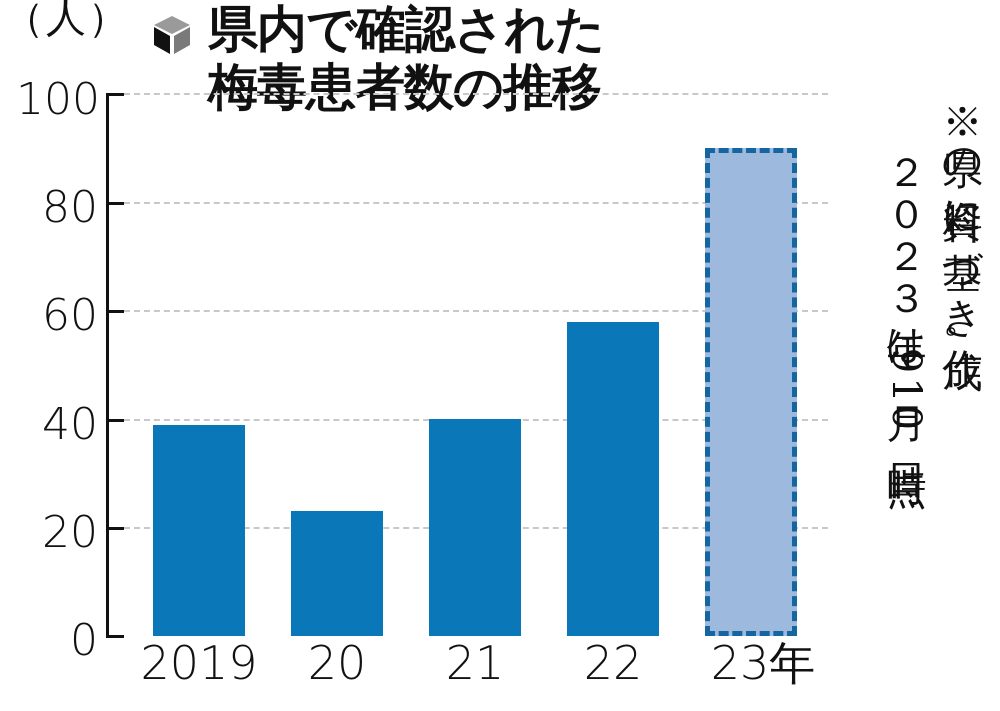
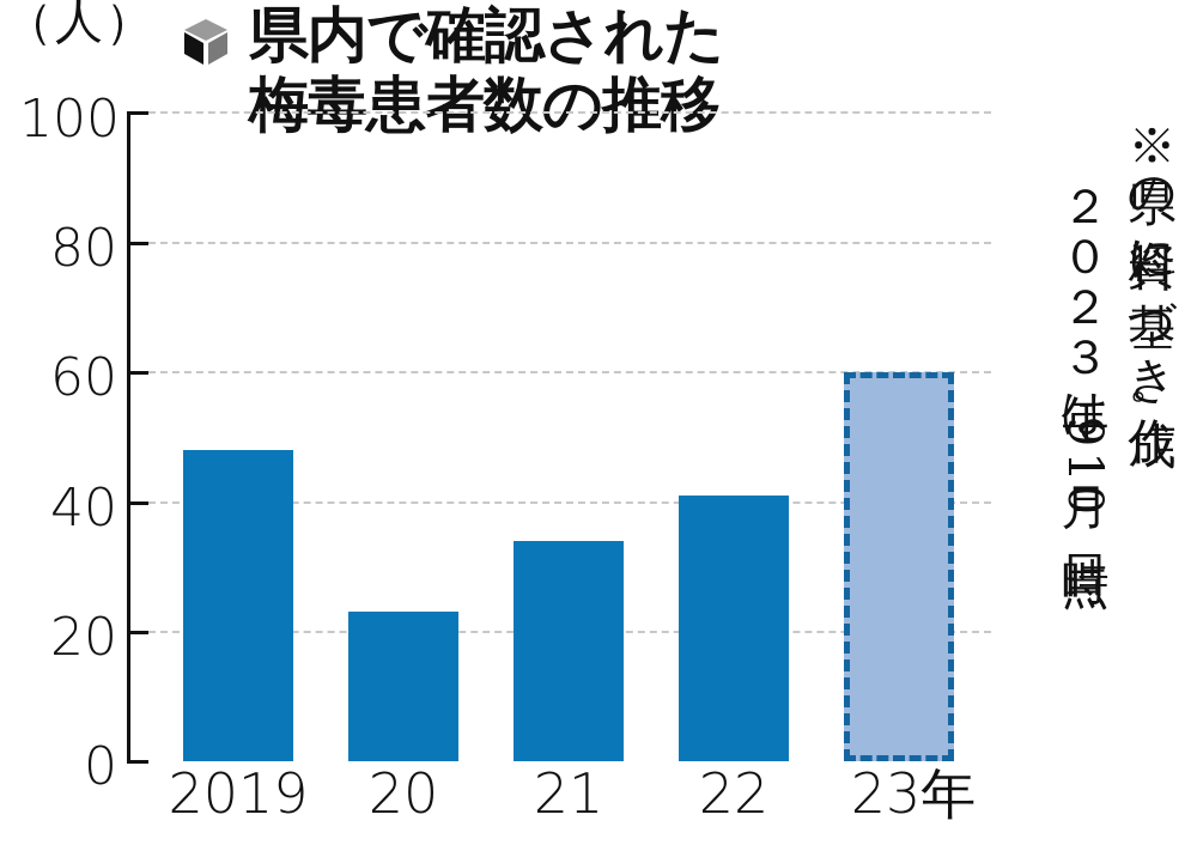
2019: 39 -> 48
21: 40 -> 34
22: 58 -> 41
23年: 90 -> 60
